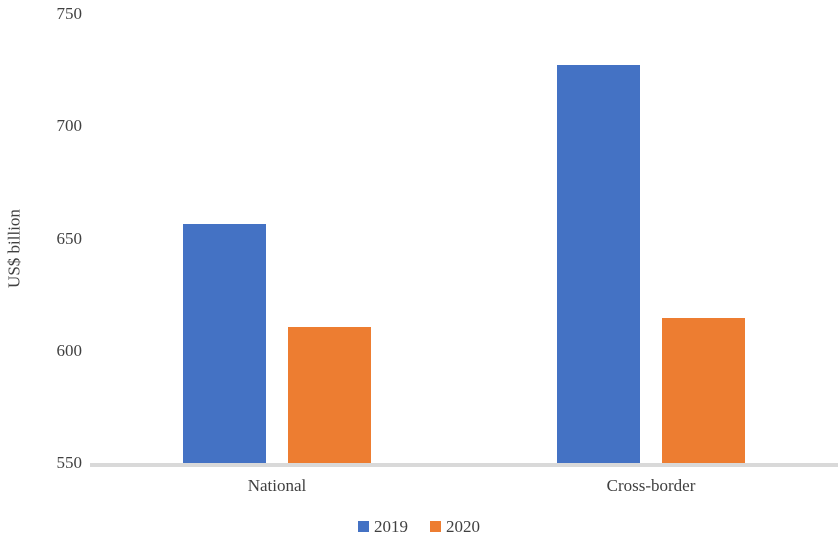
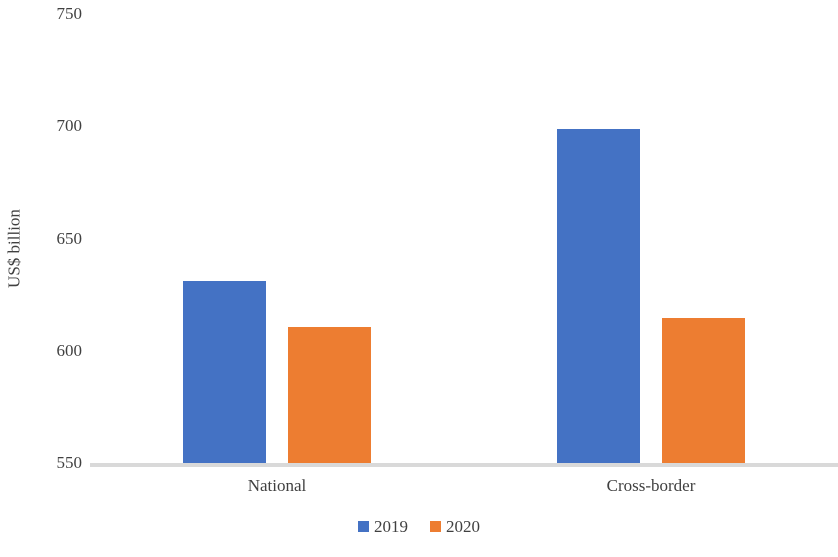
2019/National: 656 -> 631
2019/Cross-border: 728 -> 699
